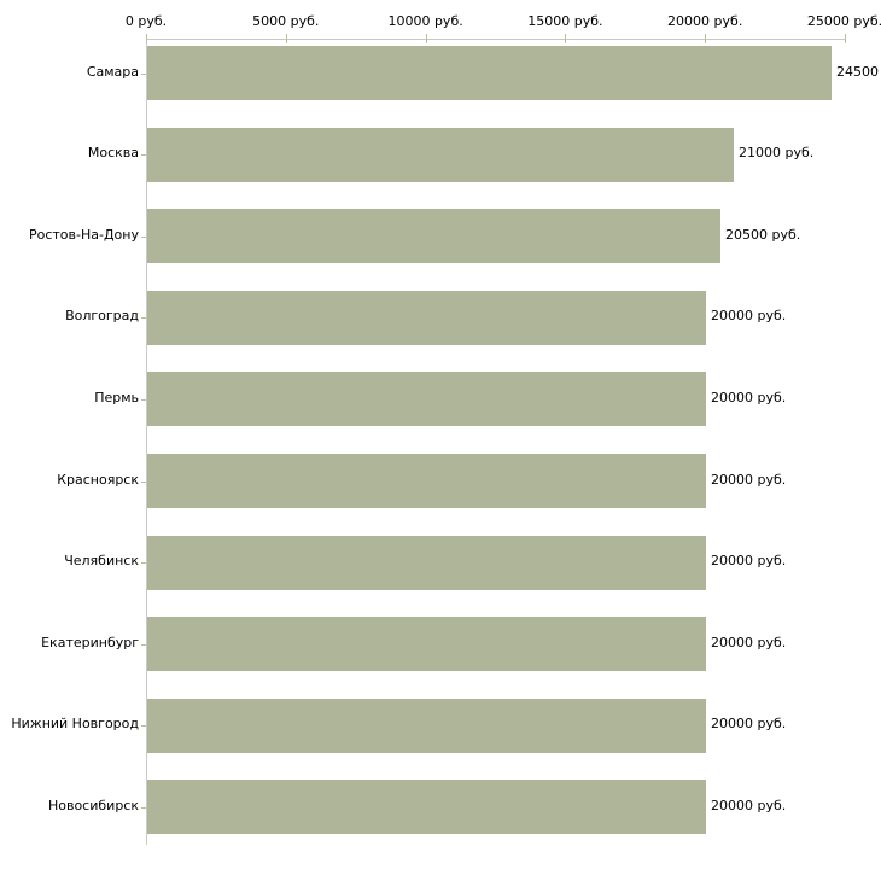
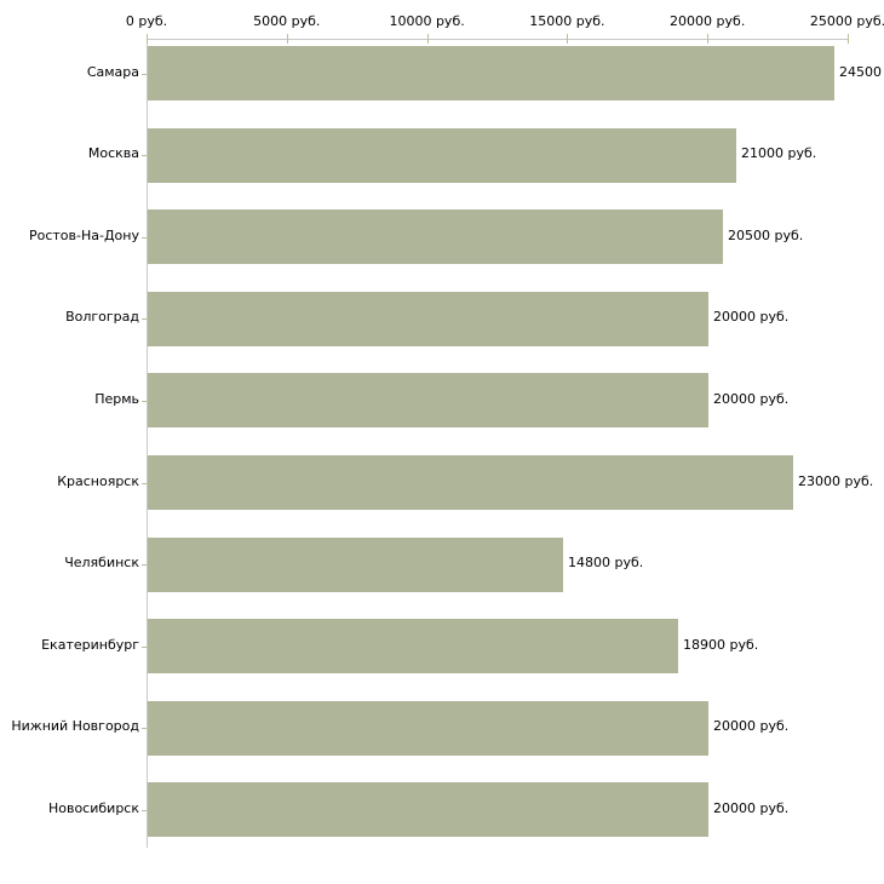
Красноярск: 20000 -> 23000
Челябинск: 20000 -> 14800
Екатеринбург: 20000 -> 18900
